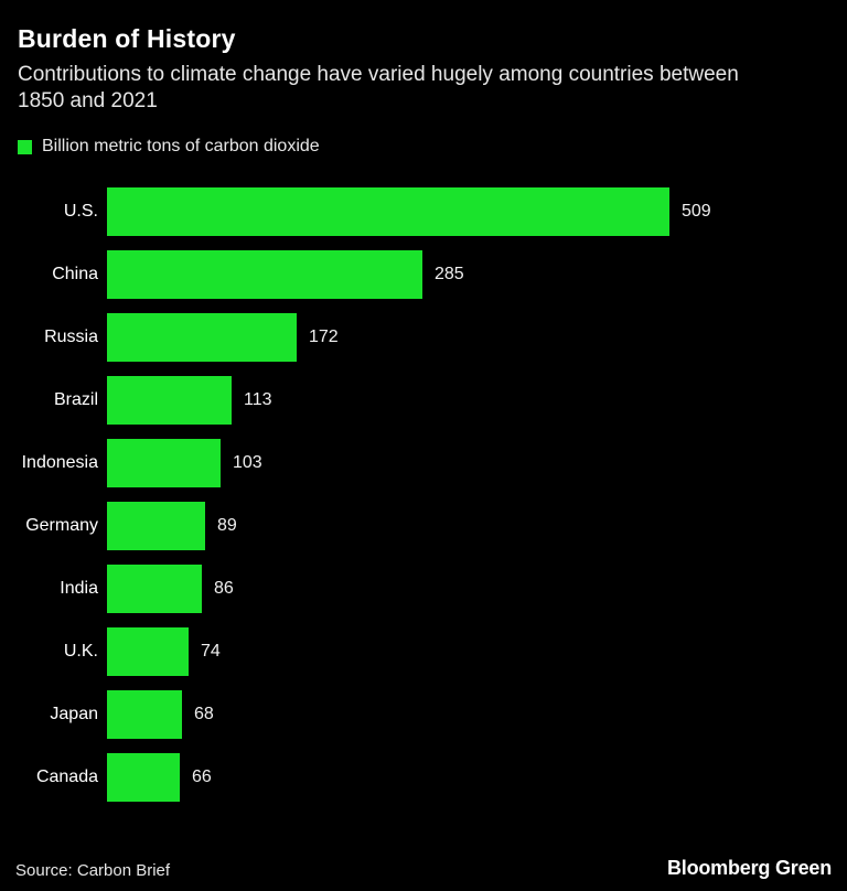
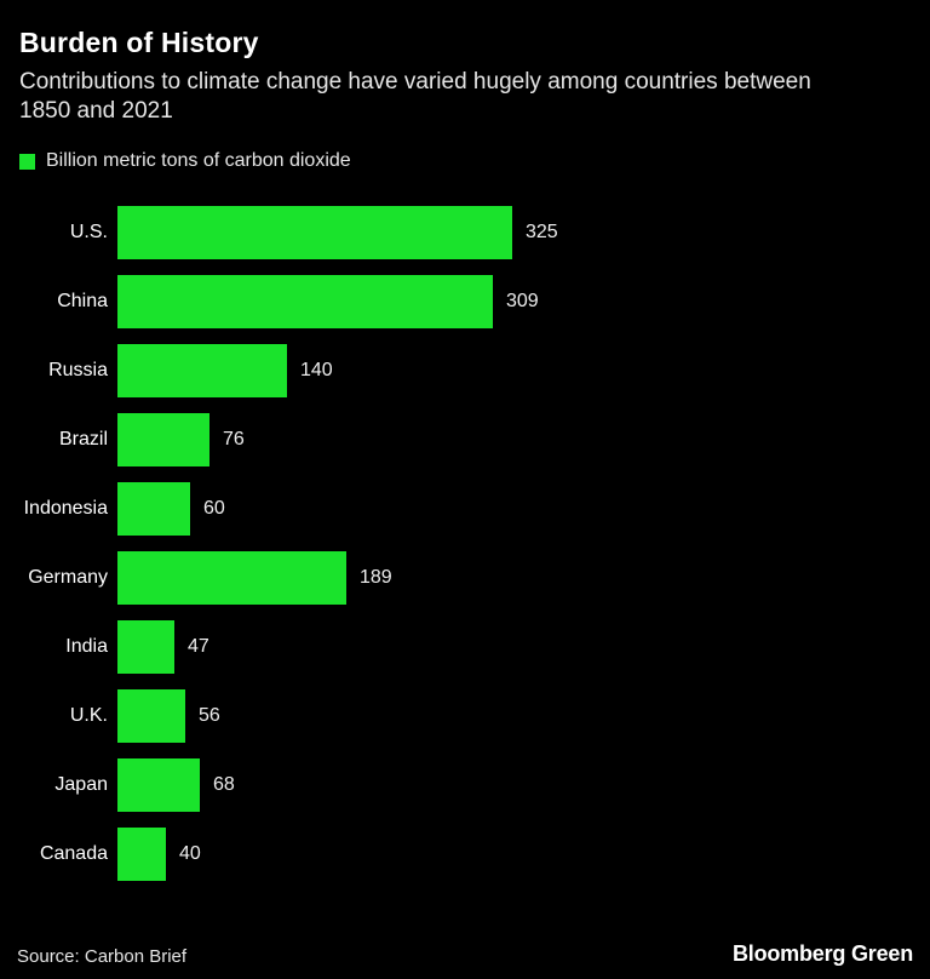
U.S.: 509 -> 325
China: 285 -> 309
Russia: 172 -> 140
Brazil: 113 -> 76
Indonesia: 103 -> 60
Germany: 89 -> 189
India: 86 -> 47
U.K.: 74 -> 56
Canada: 66 -> 40
